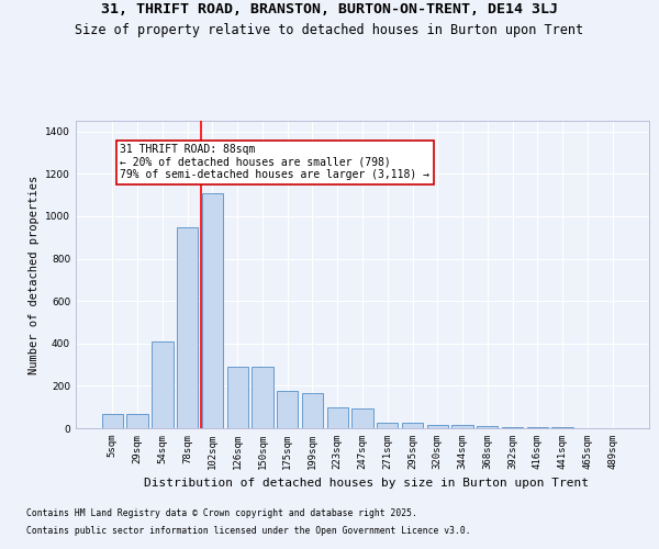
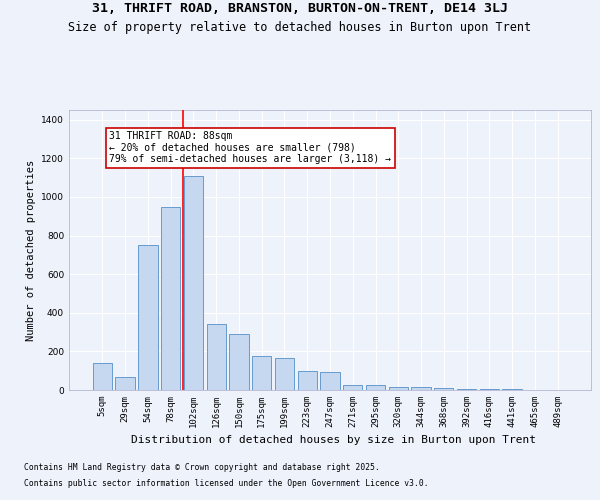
5sqm: 60 -> 140
54sqm: 410 -> 750
126sqm: 290 -> 340
